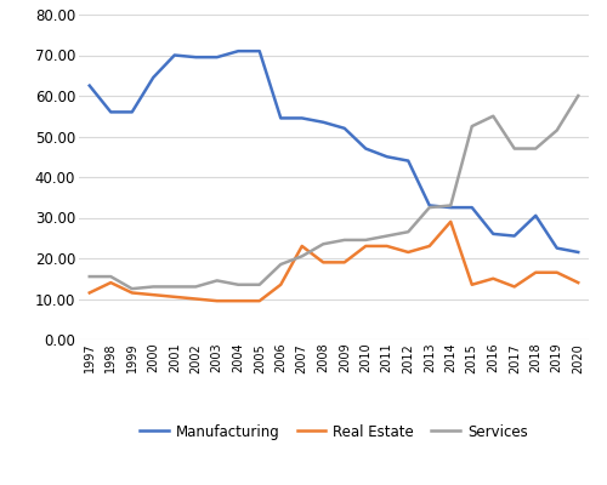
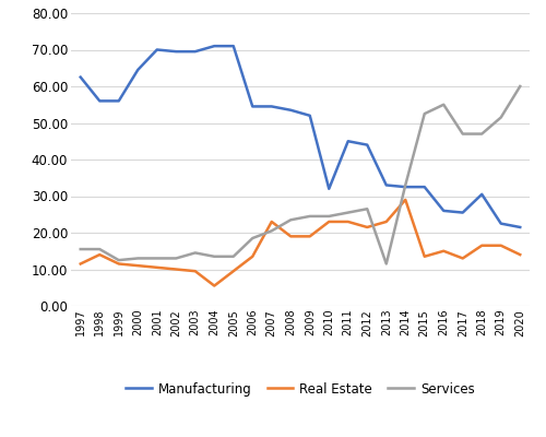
Real Estate/2004: 9.5 -> 5.5
Manufacturing/2010: 47.0 -> 32.0
Services/2013: 32.5 -> 11.5
